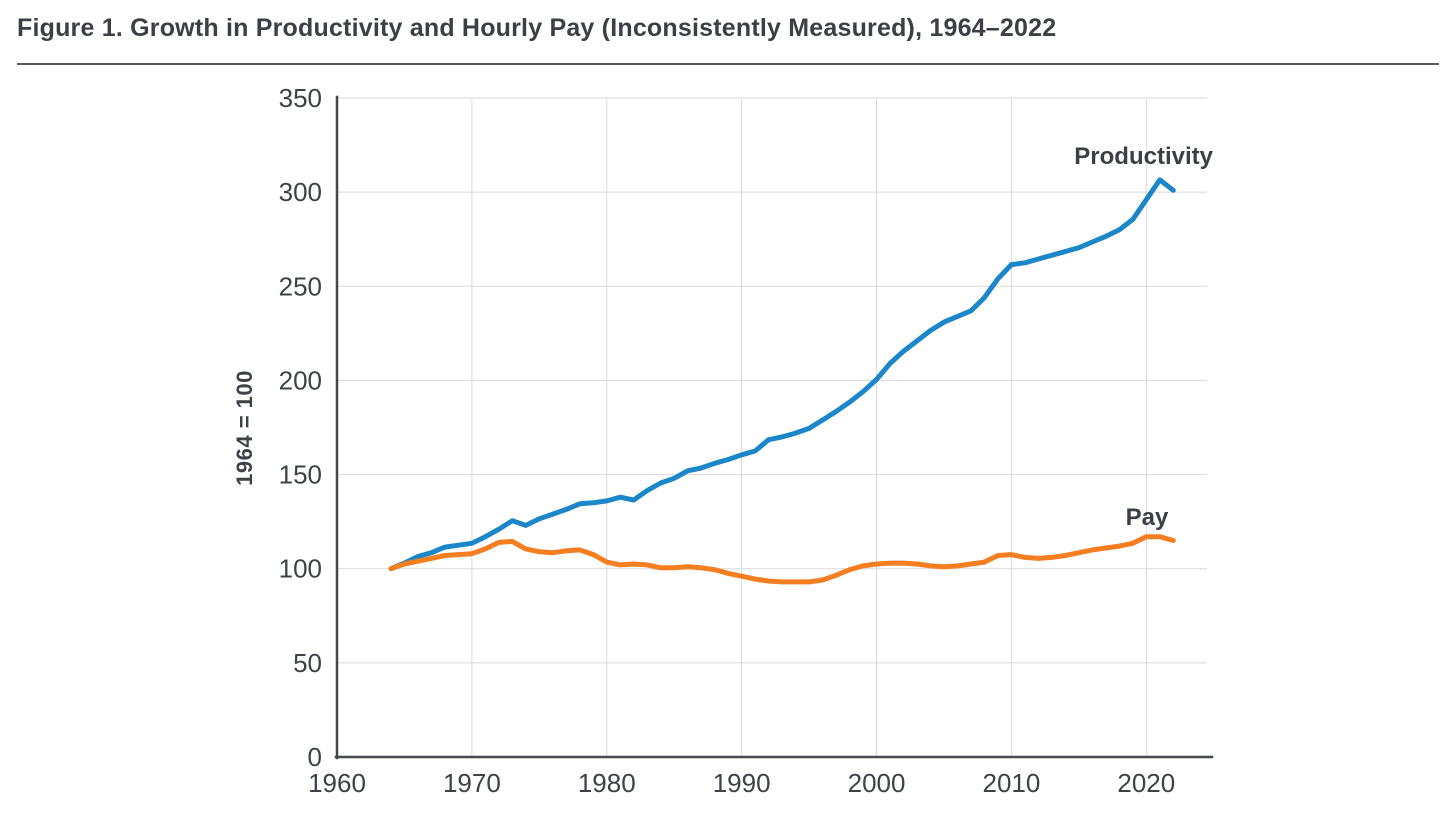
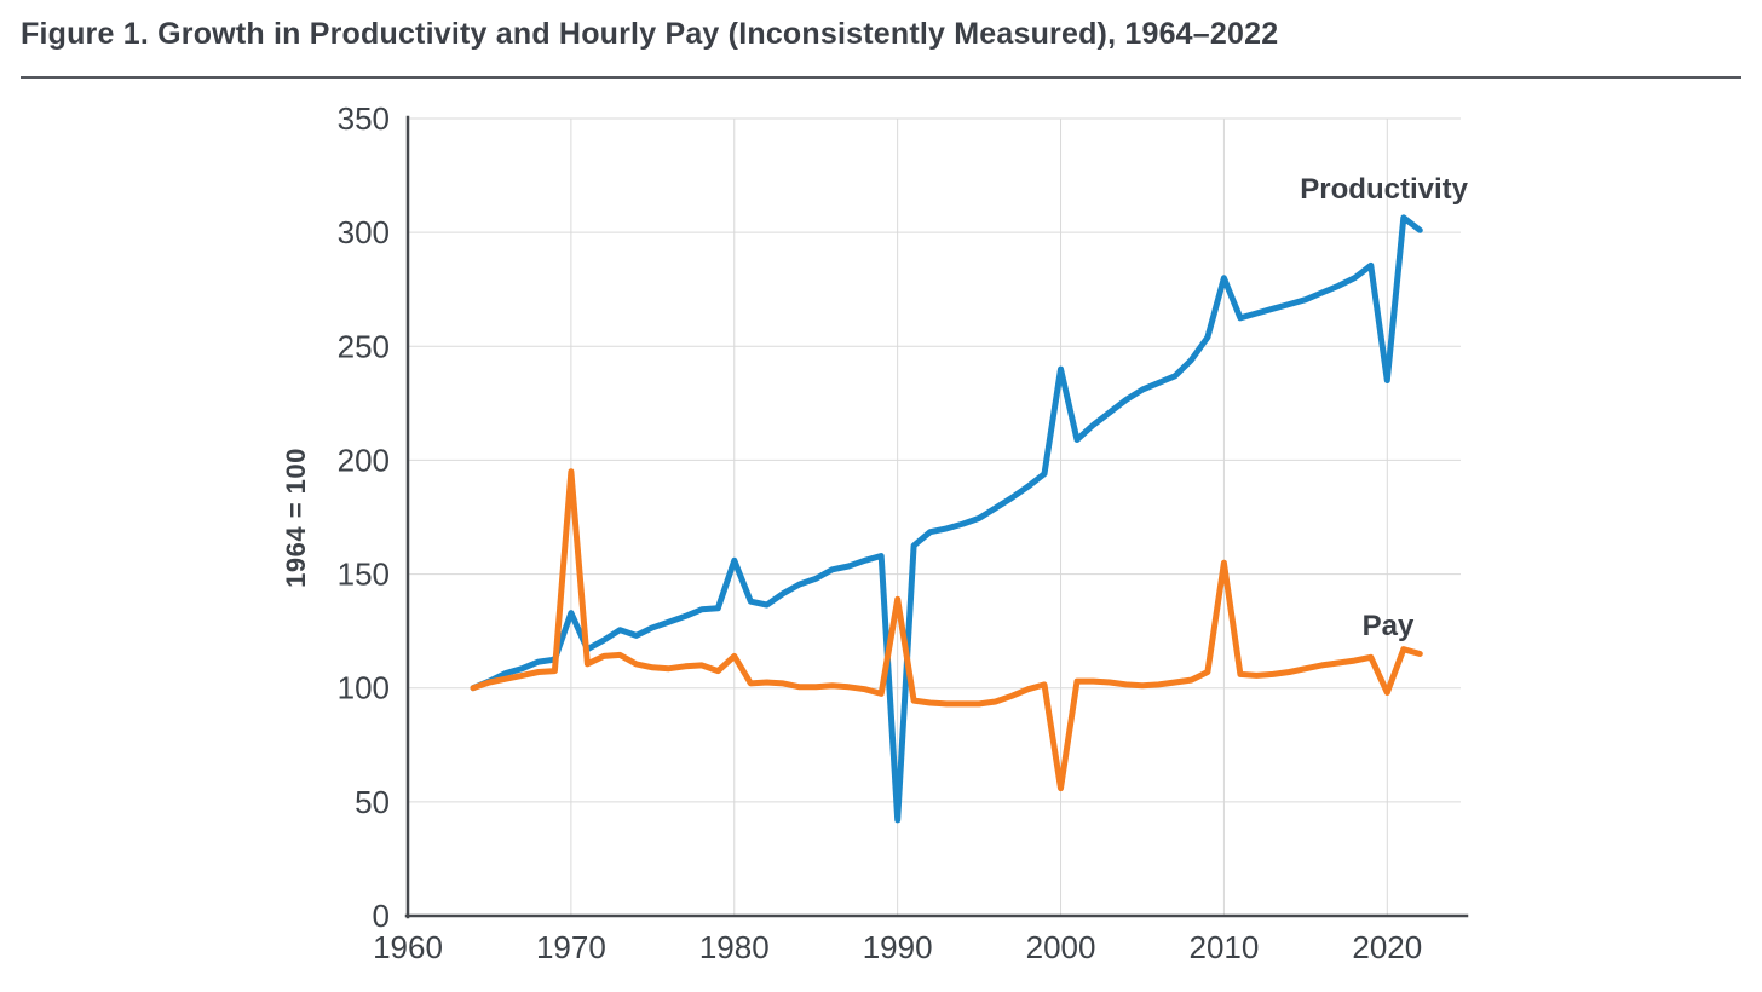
Productivity/1970: 114 -> 133
Pay/1970: 108 -> 195
Productivity/1980: 136 -> 156
Pay/1980: 104 -> 114
Productivity/1990: 160 -> 42
Pay/1990: 96 -> 139
Productivity/2000: 200 -> 240
Pay/2000: 102 -> 56
Productivity/2010: 262 -> 280
Pay/2010: 108 -> 155
Productivity/2020: 296 -> 235
Pay/2020: 117 -> 98
